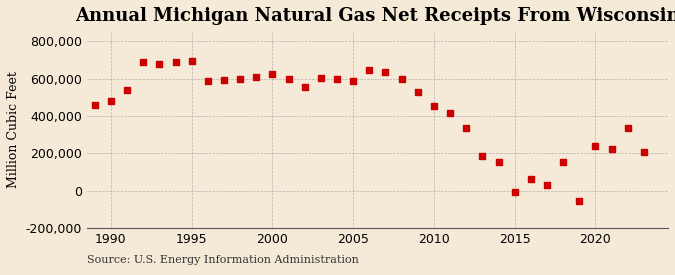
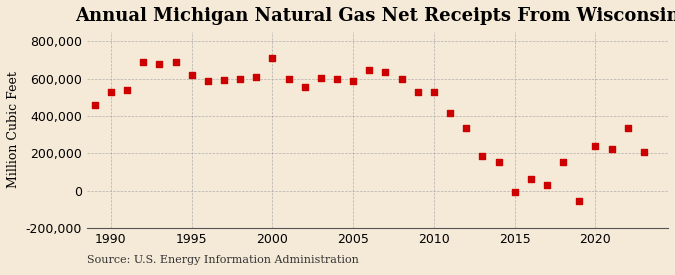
1990: 480,000 -> 530,000
1995: 700,000 -> 620,000
2000: 620,000 -> 710,000
2010: 460,000 -> 530,000
